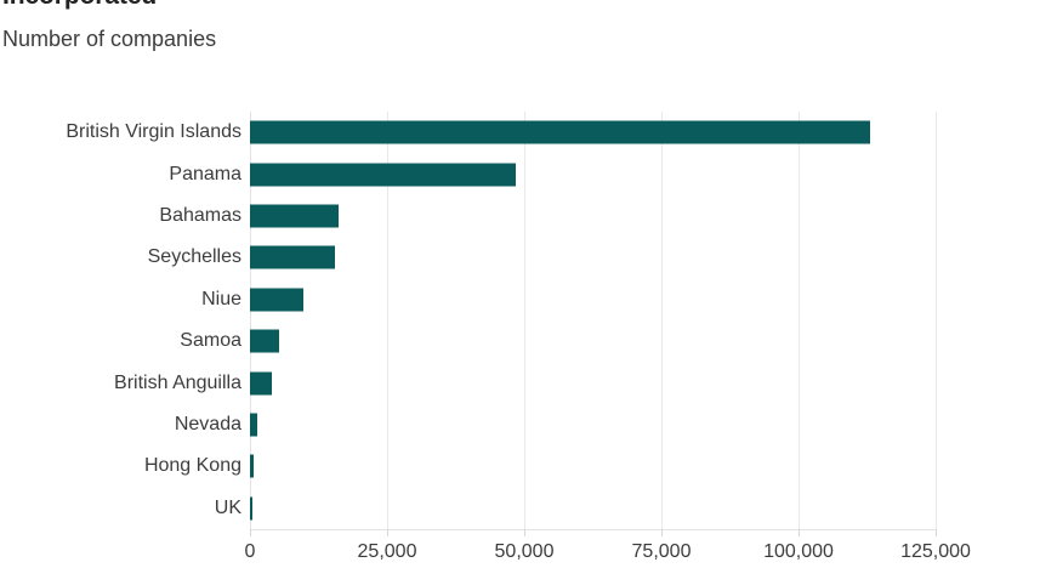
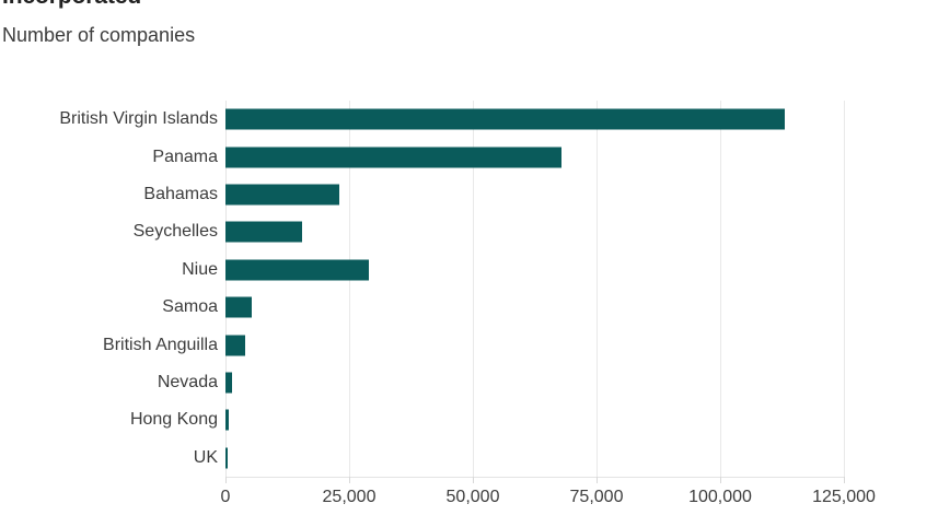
Panama: 48000 -> 68000
Bahamas: 16000 -> 23000
Niue: 10000 -> 29000
